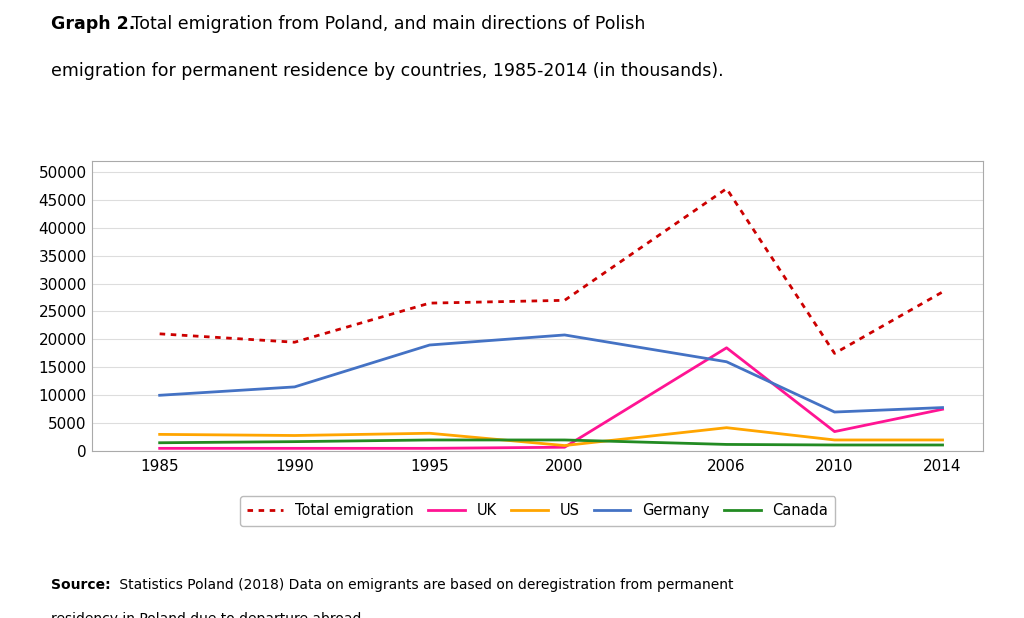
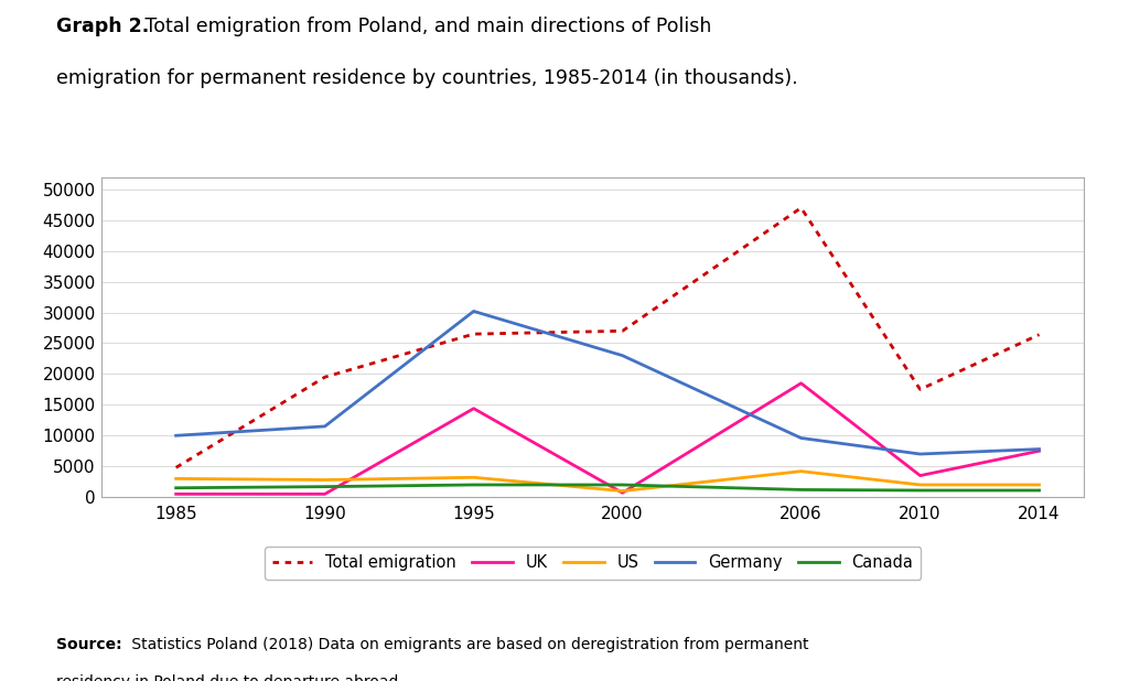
Total emigration/1985: 21000 -> 4800
UK/1995: 500 -> 14400
Germany/1995: 19000 -> 30200
Germany/2000: 20800 -> 23000
Germany/2006: 16000 -> 9600
Total emigration/2014: 28500 -> 26400
